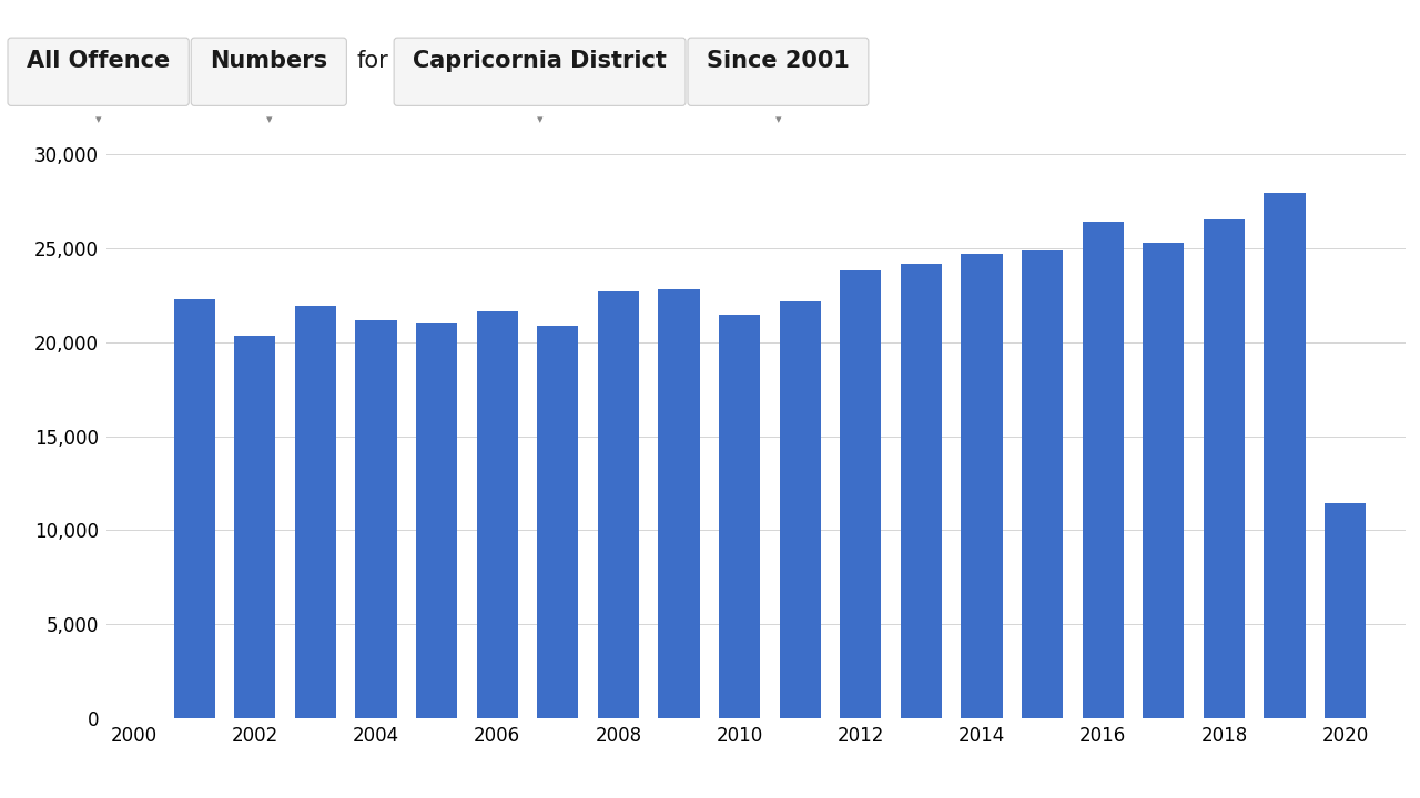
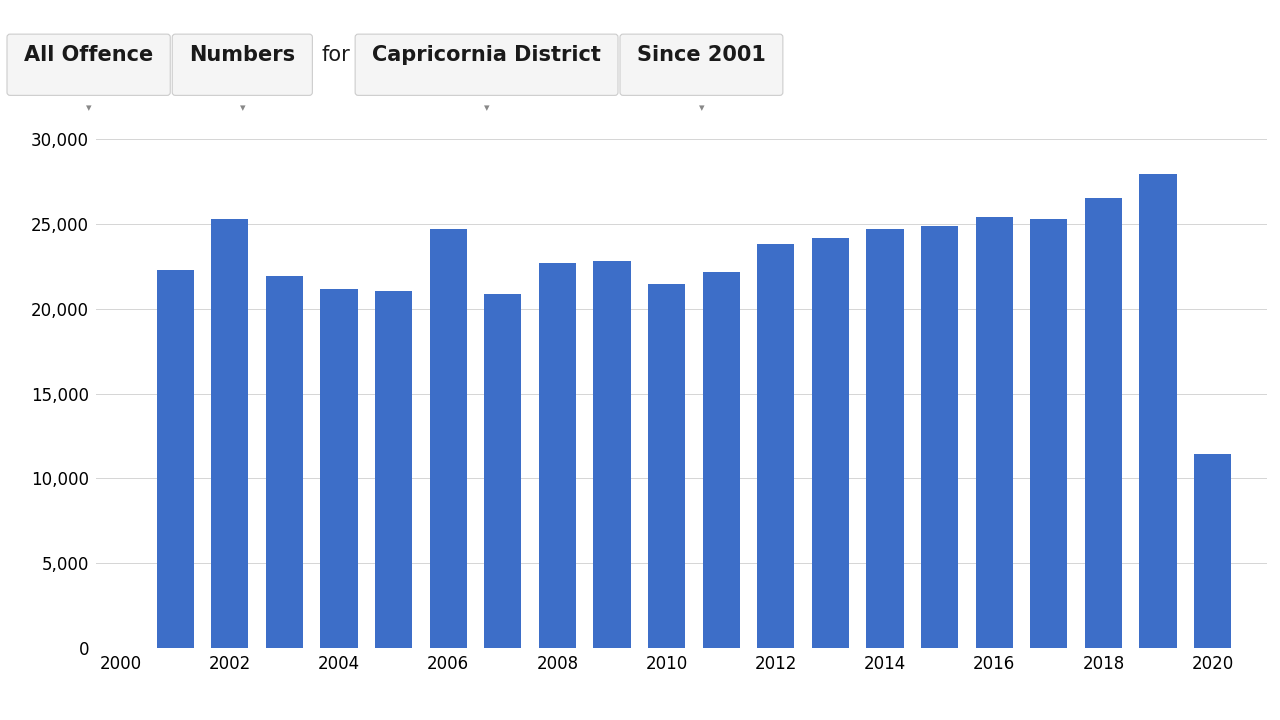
2002: 20,400 -> 25,300
2006: 21,600 -> 24,700
2016: 26,400 -> 25,400
